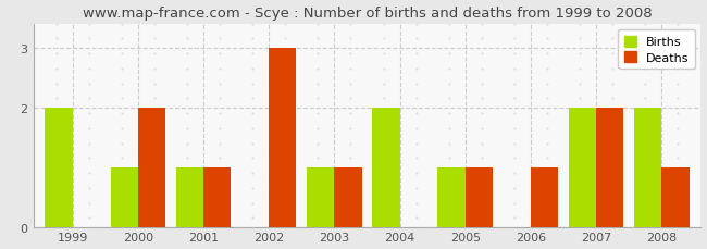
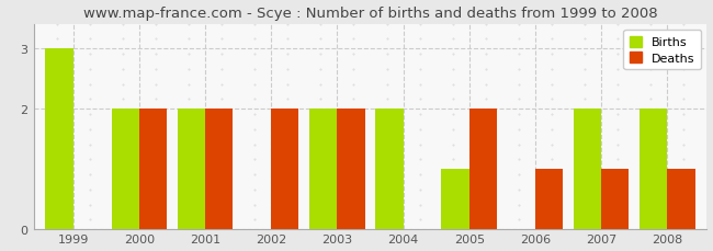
Births/1999: 2 -> 3
Births/2000: 1 -> 2
Births/2001: 1 -> 2
Deaths/2001: 1 -> 2
Deaths/2002: 3 -> 2
Births/2003: 1 -> 2
Deaths/2003: 1 -> 2
Deaths/2005: 1 -> 2
Deaths/2007: 2 -> 1
